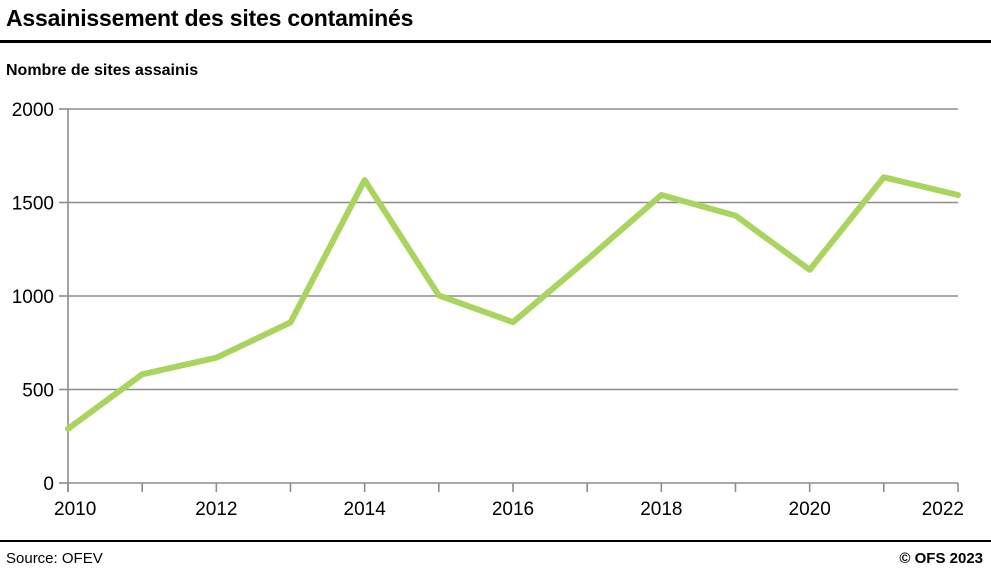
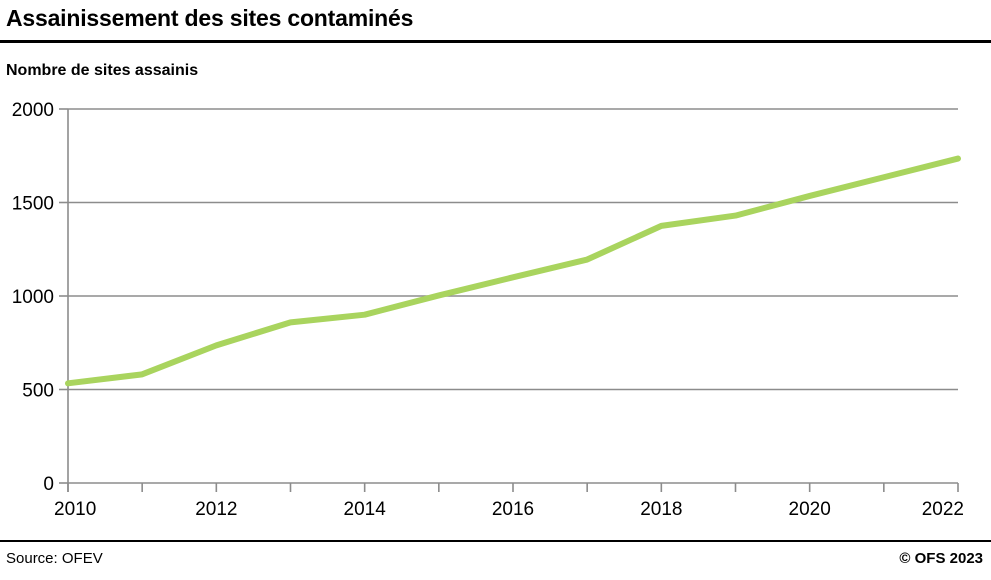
2010: 290 -> 530
2012: 670 -> 740
2014: 1620 -> 900
2016: 860 -> 1100
2018: 1540 -> 1380
2020: 1140 -> 1540
2022: 1540 -> 1740
